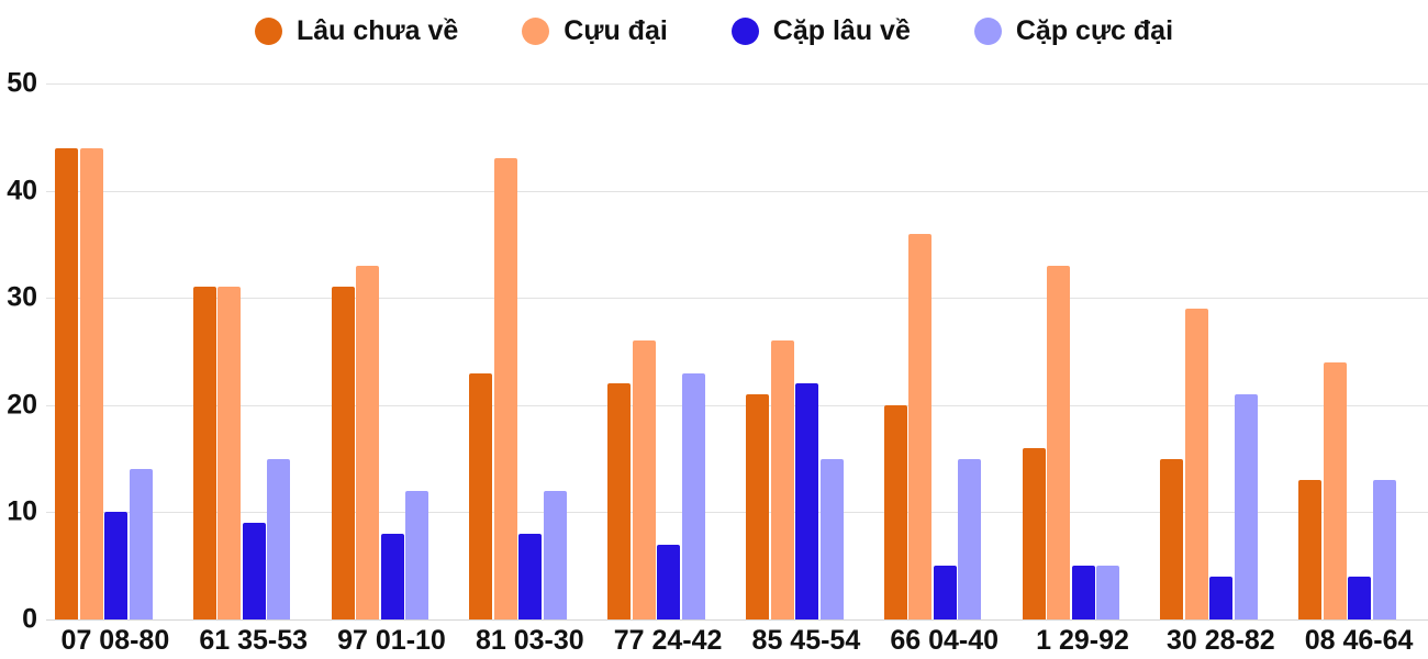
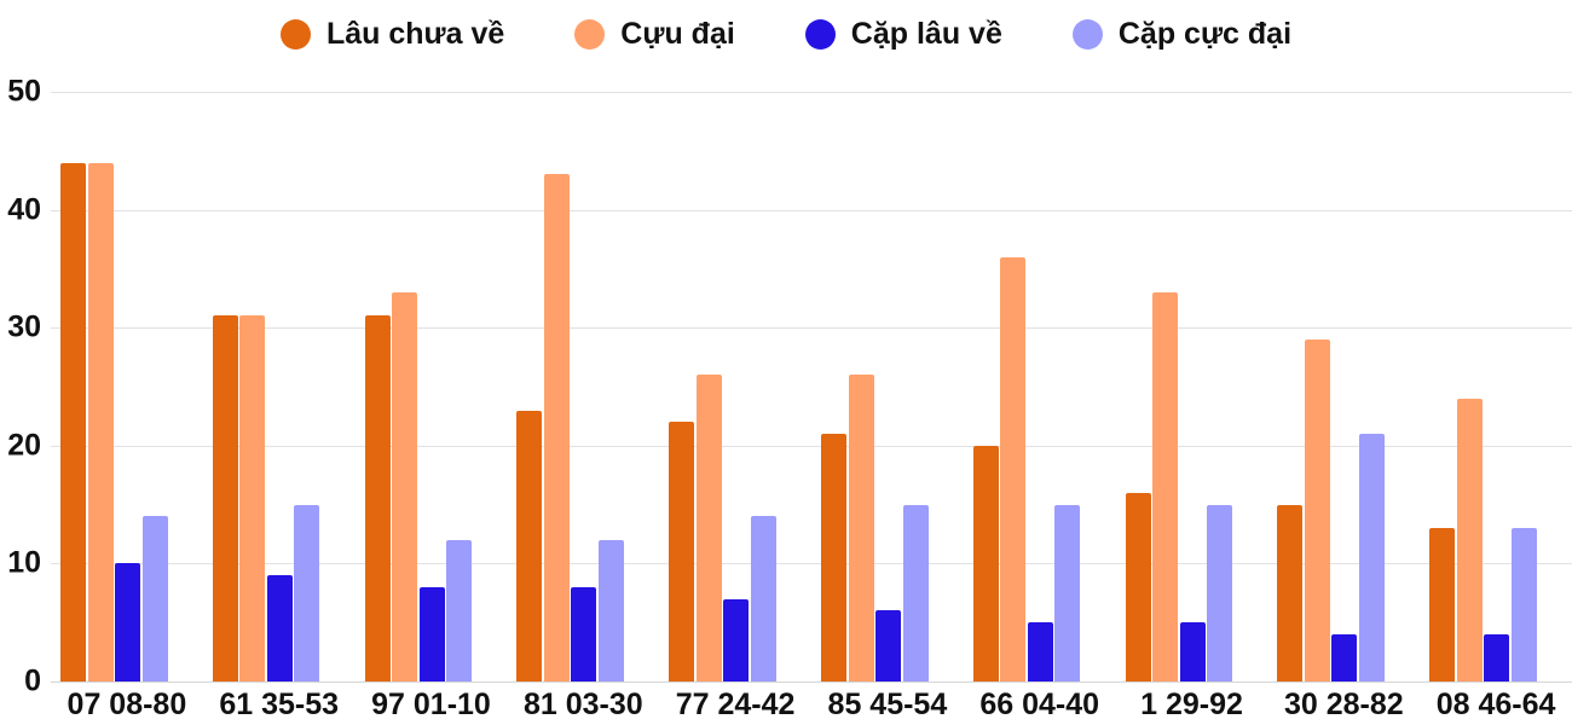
Cặp cực đại/77 24-42: 23 -> 14
Cặp lâu về/85 45-54: 22 -> 6
Cặp cực đại/1 29-92: 5 -> 15
